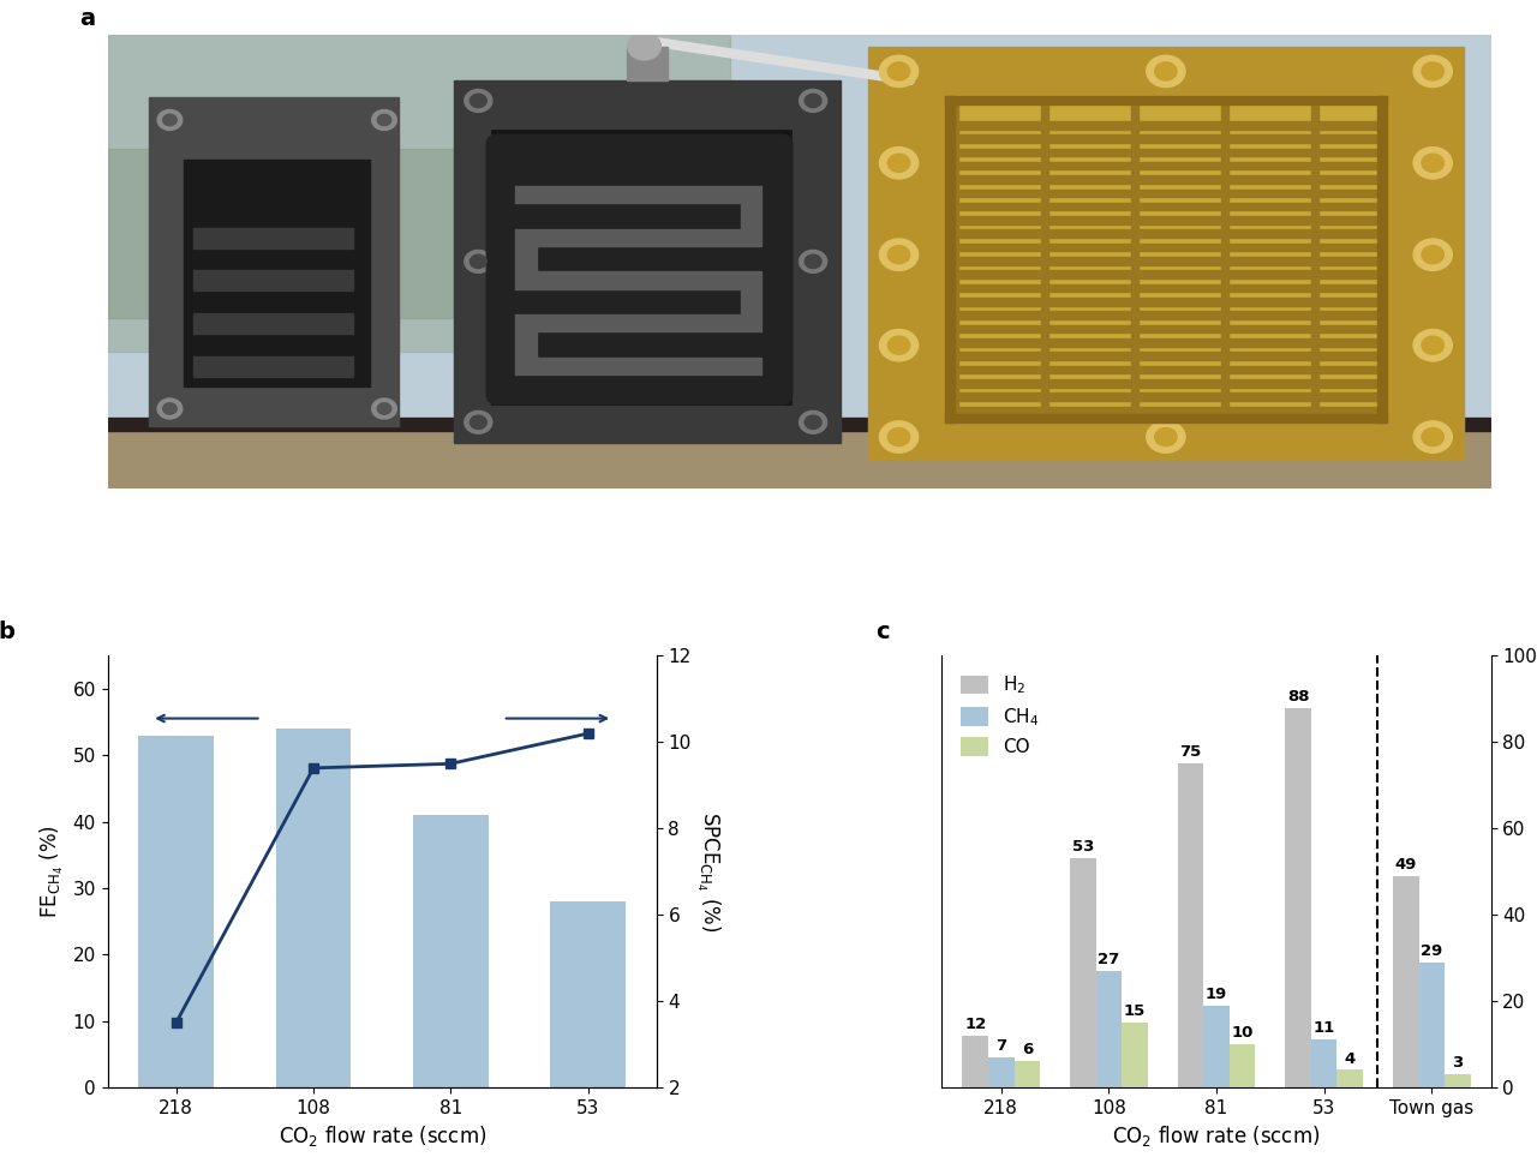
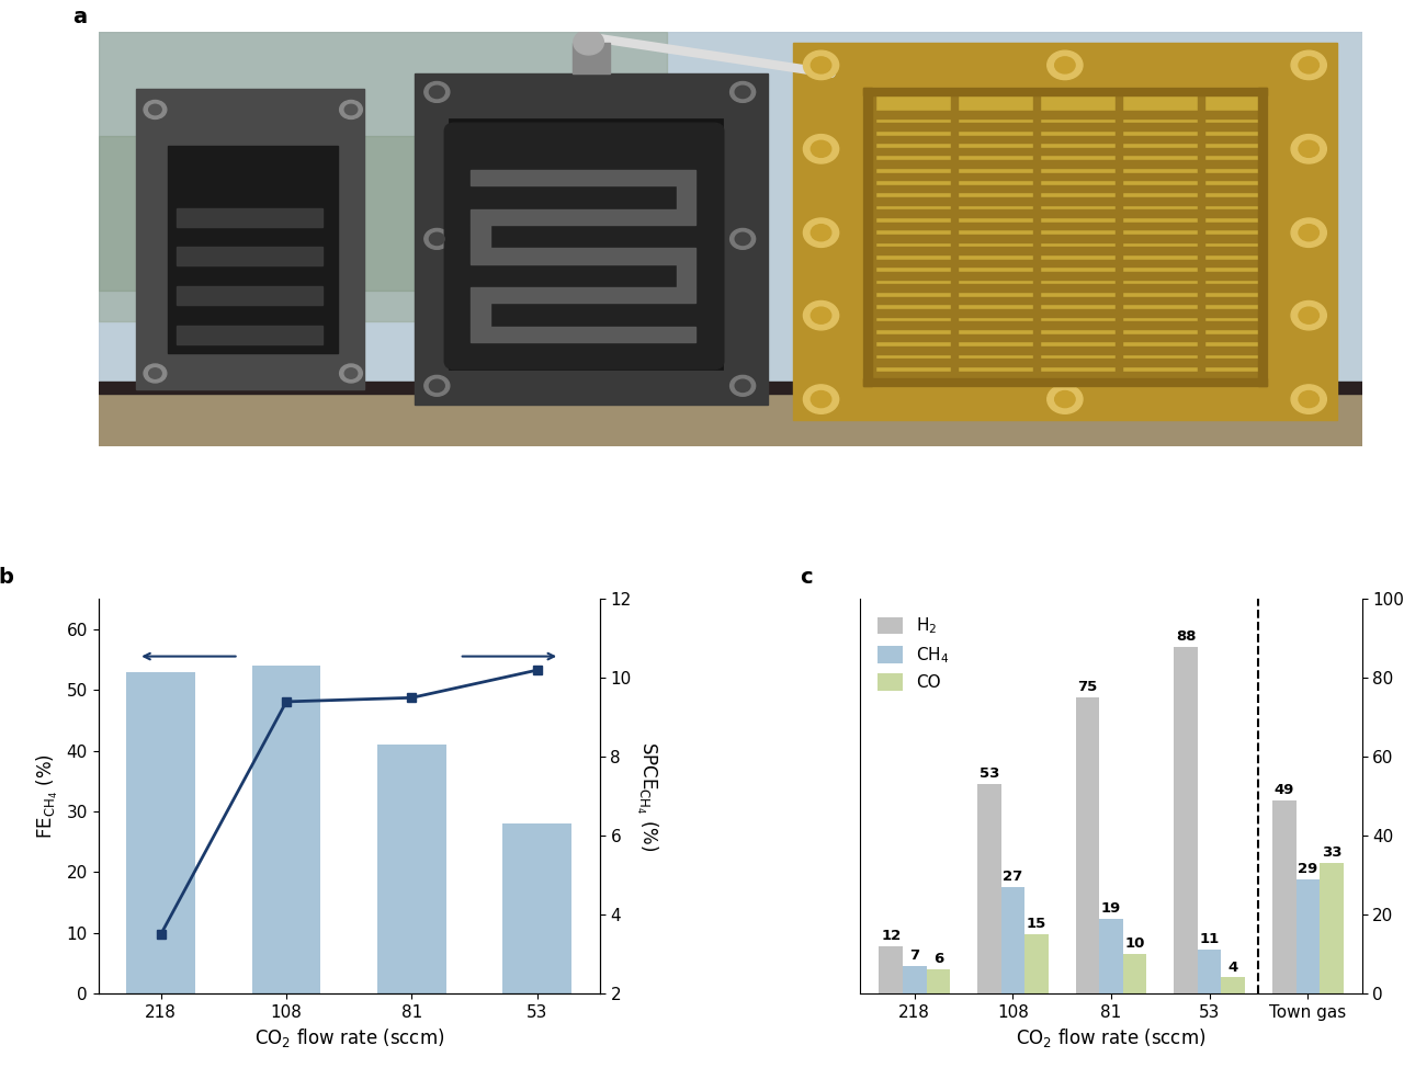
CO/Town gas: 3 -> 33
